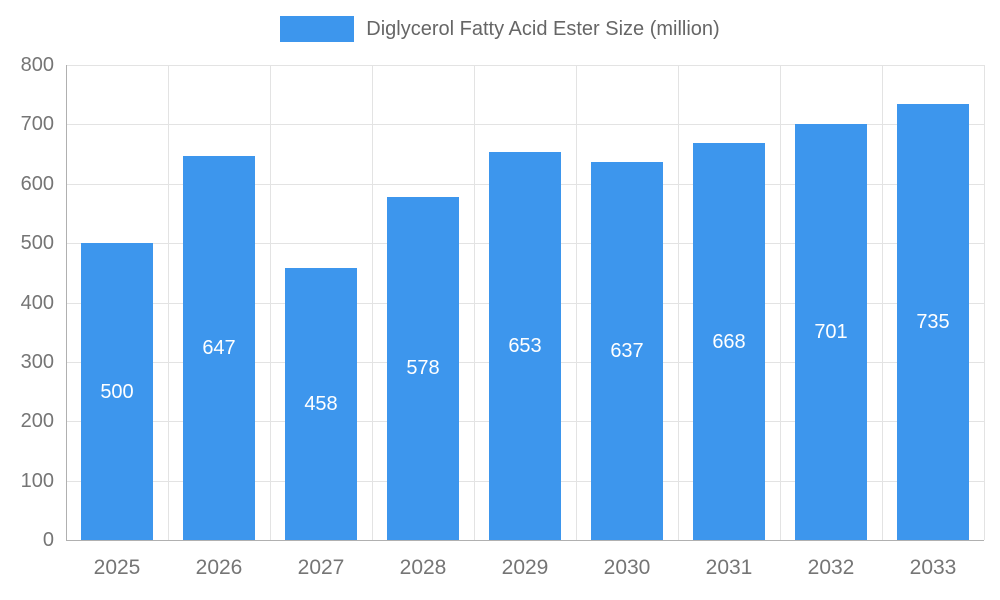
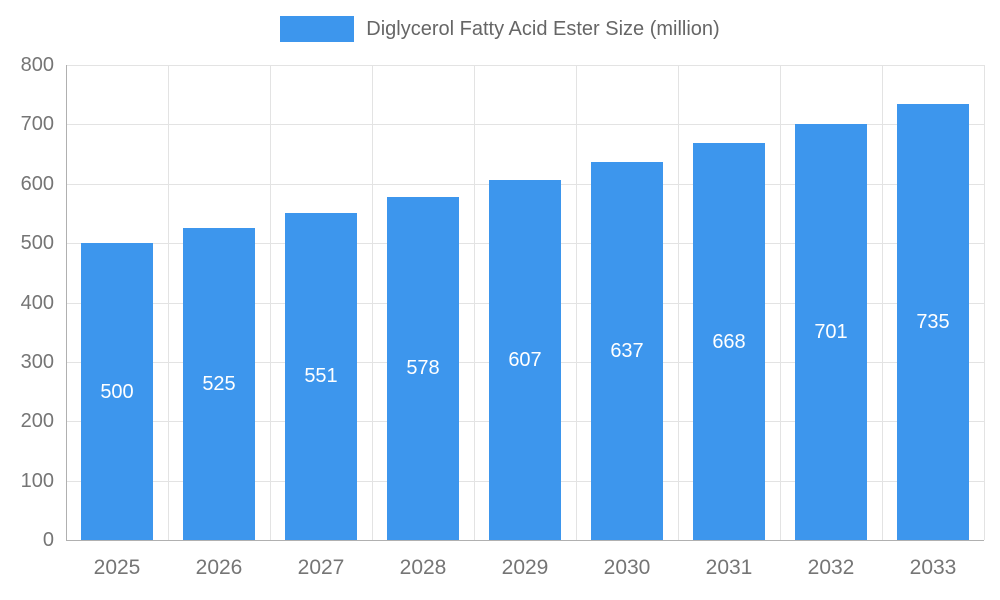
2026: 647 -> 525
2027: 458 -> 551
2029: 653 -> 607
